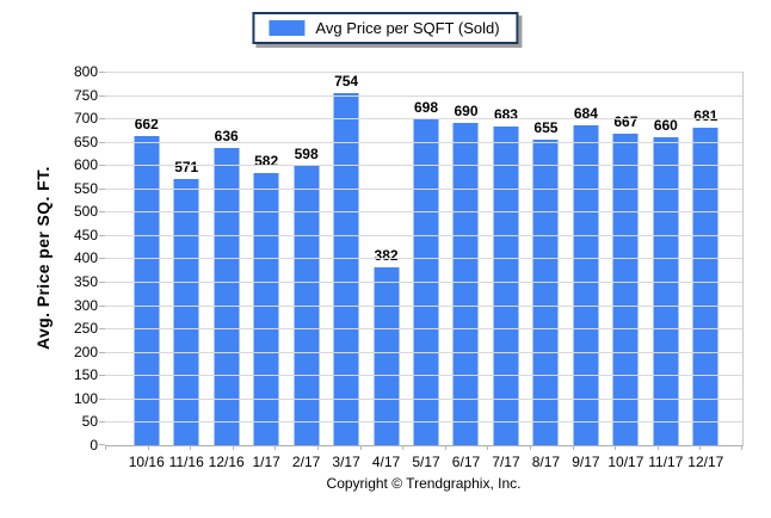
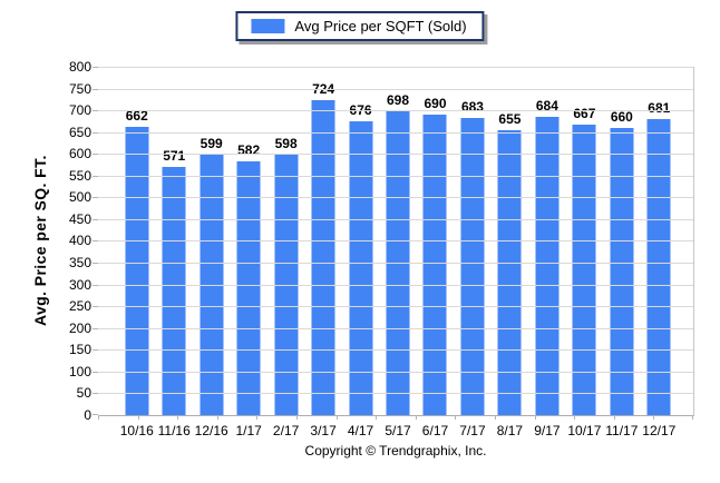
12/16: 636 -> 599
3/17: 754 -> 724
4/17: 382 -> 676
